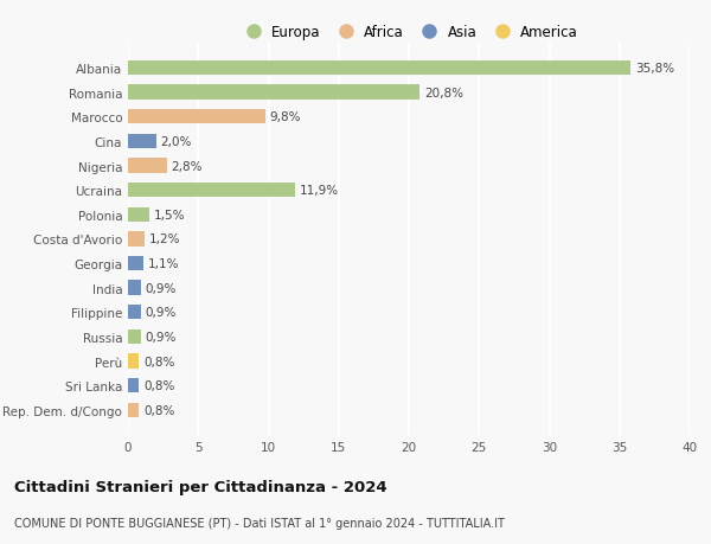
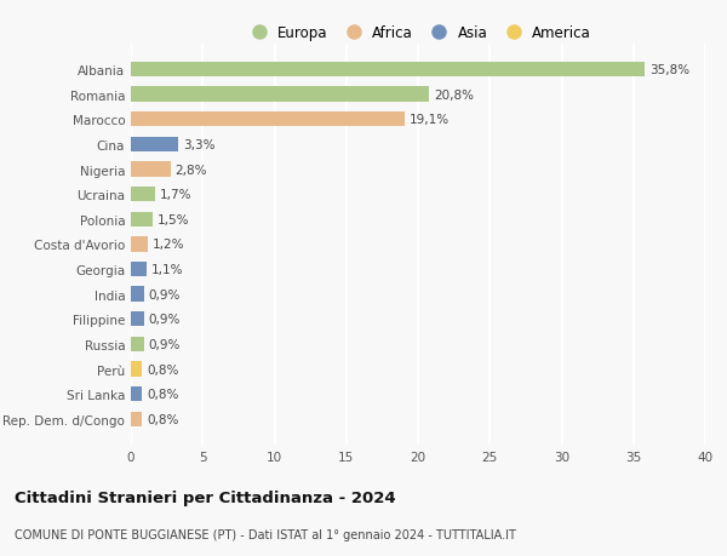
Marocco: 9,8% -> 19,1%
Cina: 2,0% -> 3,3%
Ucraina: 11,9% -> 1,7%
